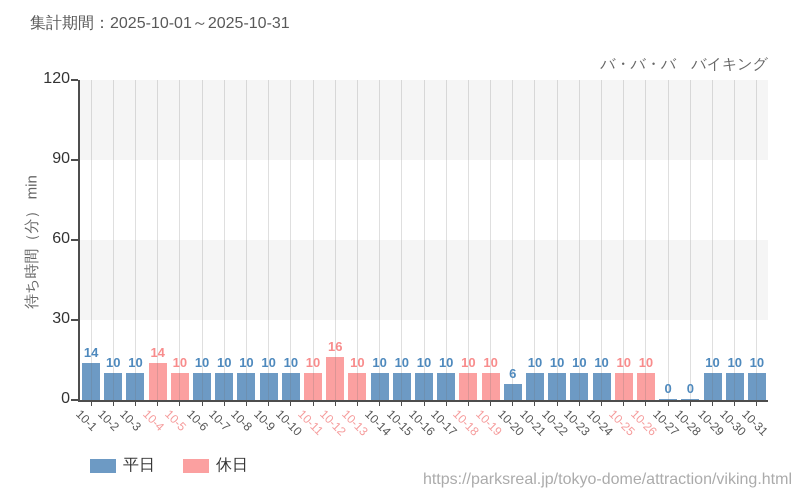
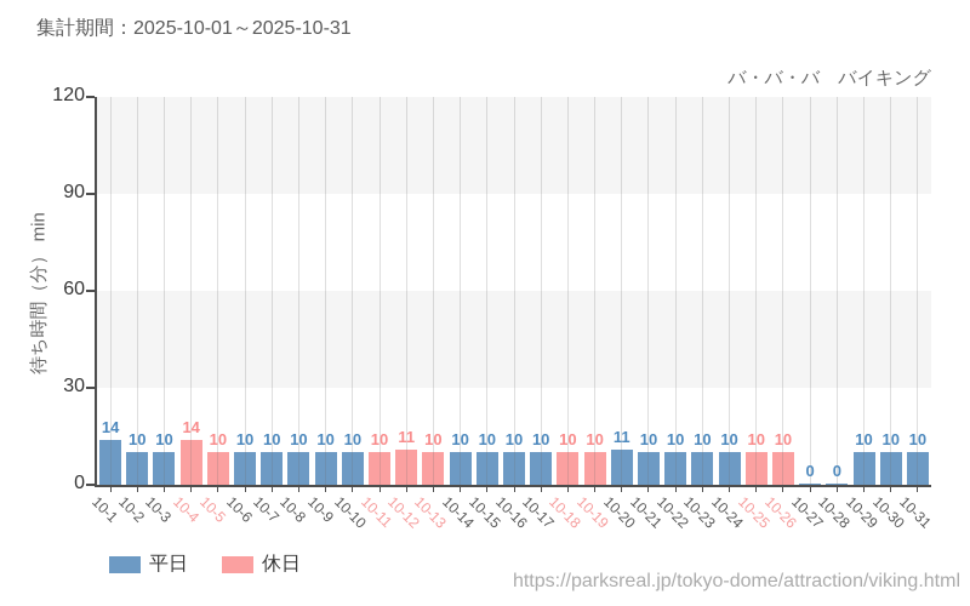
10-12: 16 -> 11
10-20: 6 -> 11
